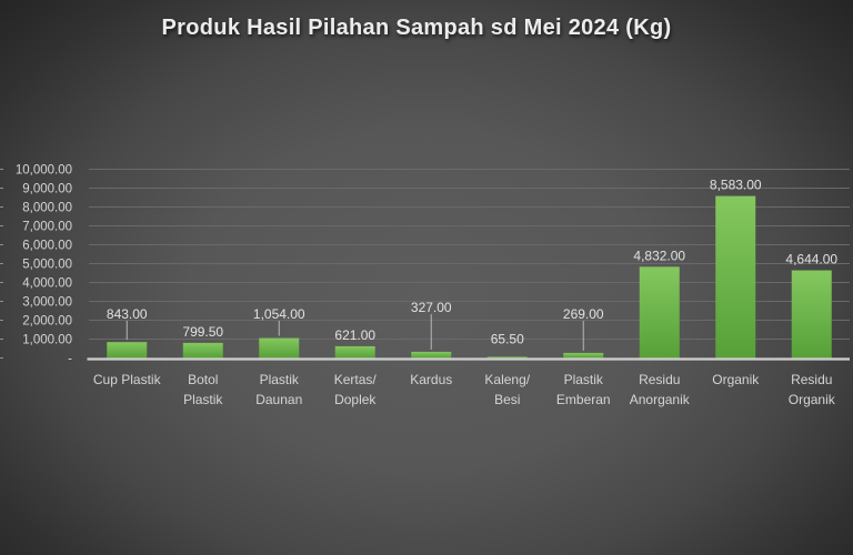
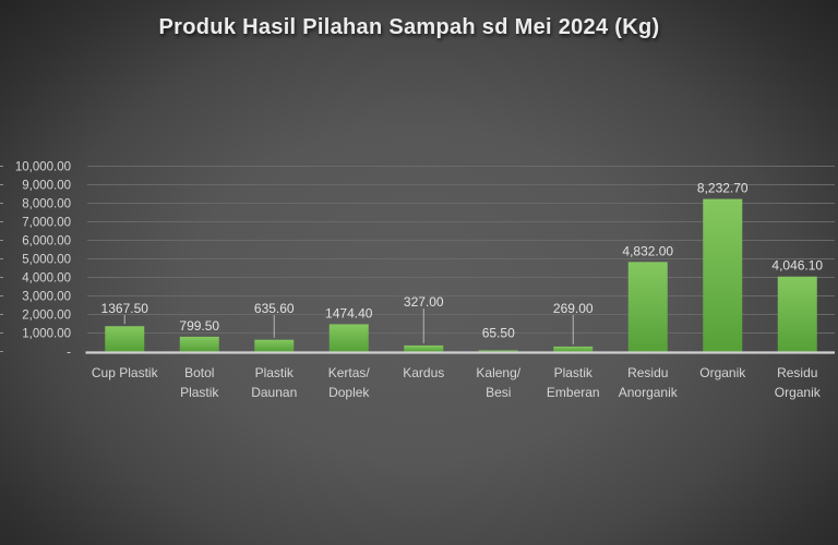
Cup Plastik: 843.00 -> 1367.50
Plastik Daunan: 1,054.00 -> 635.60
Kertas/Doplek: 621.00 -> 1474.40
Organik: 8,583.00 -> 8,232.70
Residu Organik: 4,644.00 -> 4,046.10
